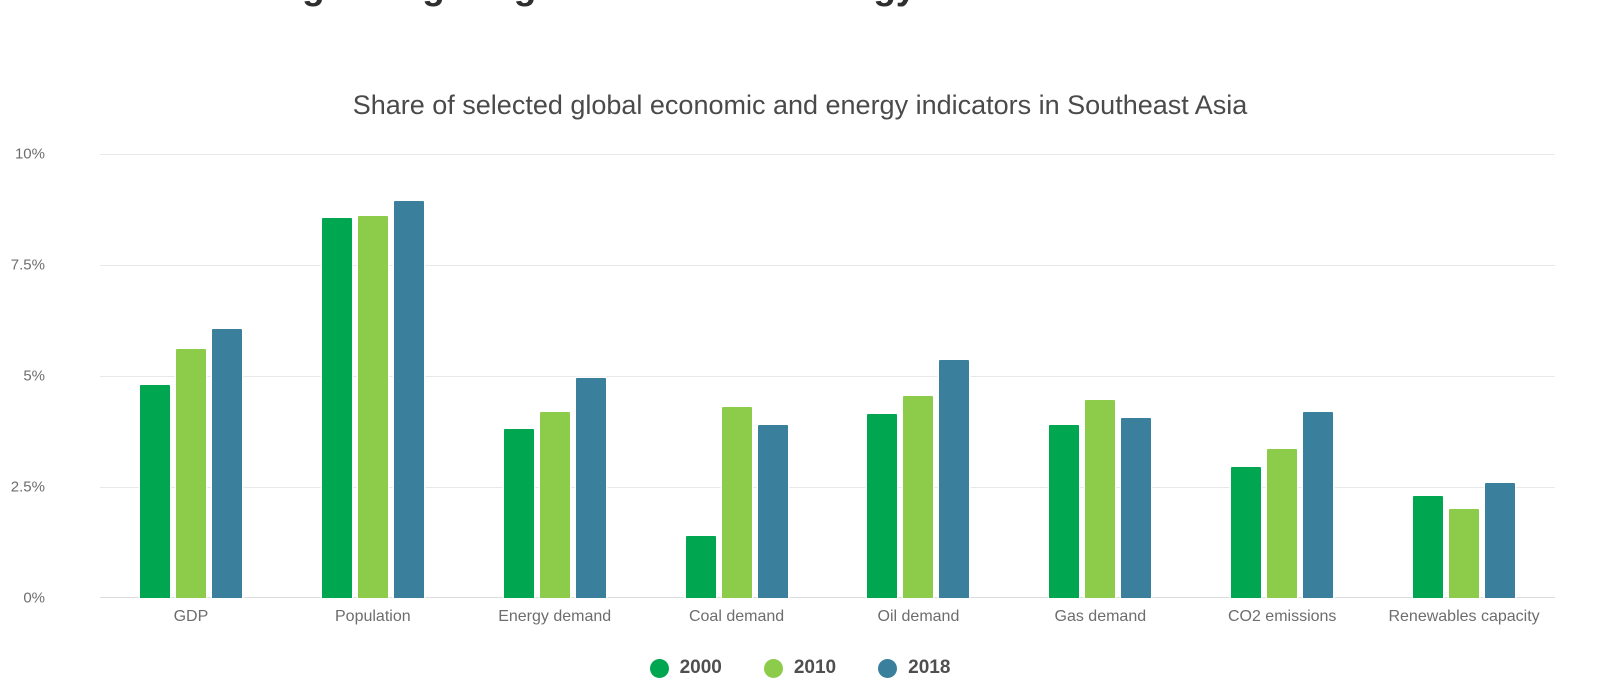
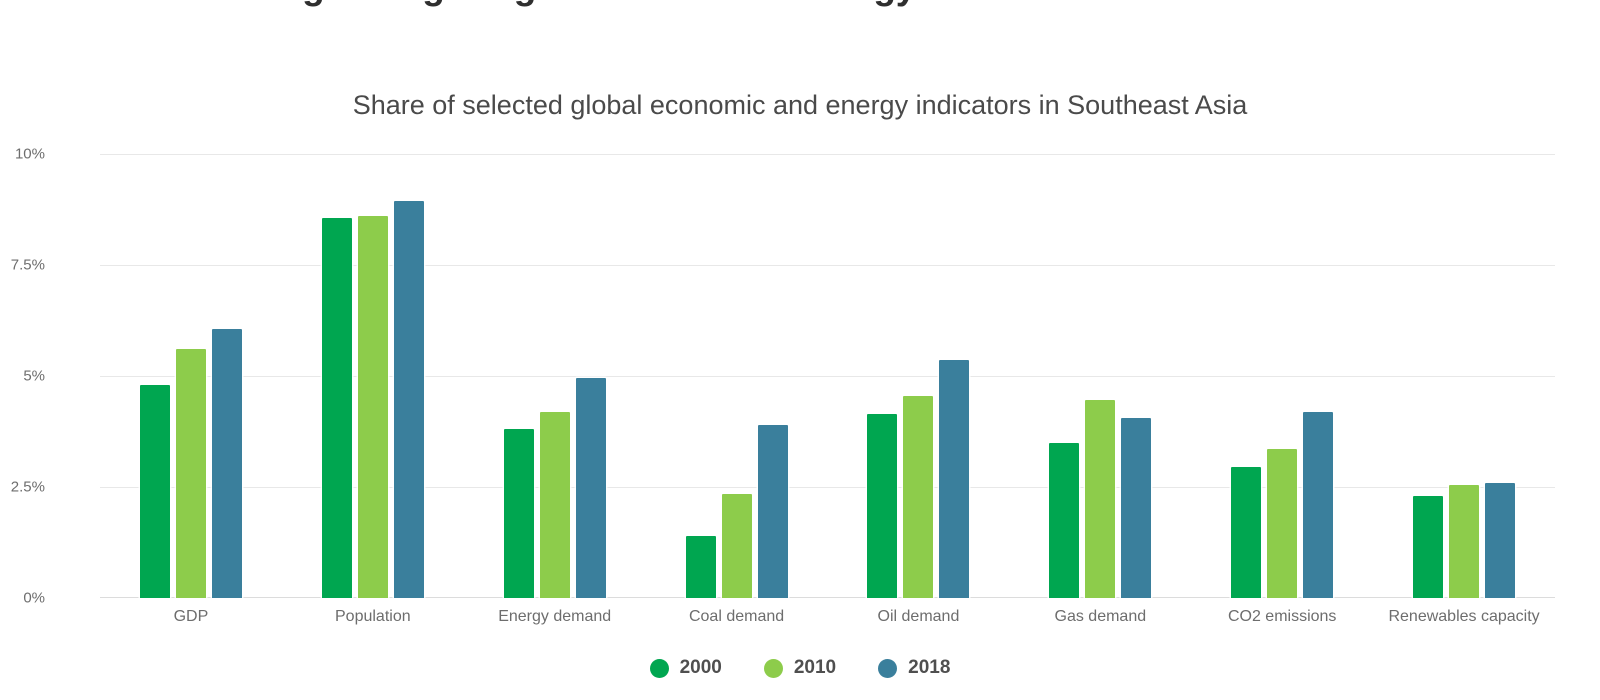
2010/Coal demand: 4.3% -> 2.4%
2000/Gas demand: 3.9% -> 3.5%
2010/Renewables capacity: 2.0% -> 2.5%
